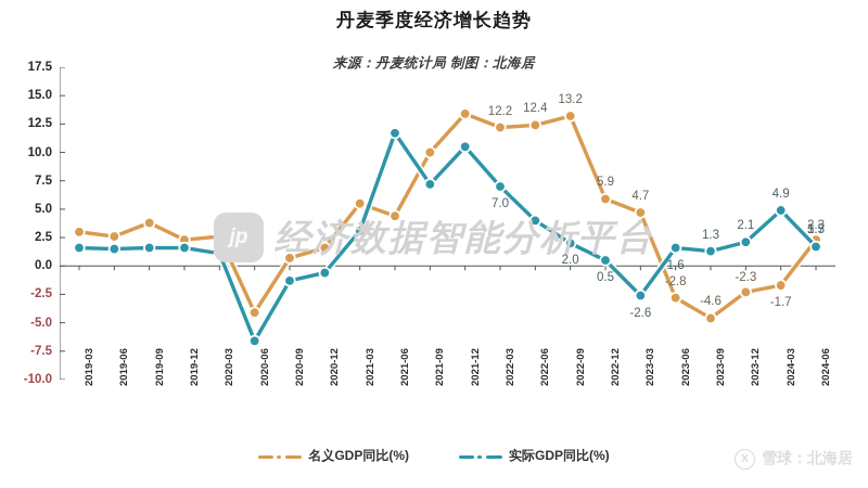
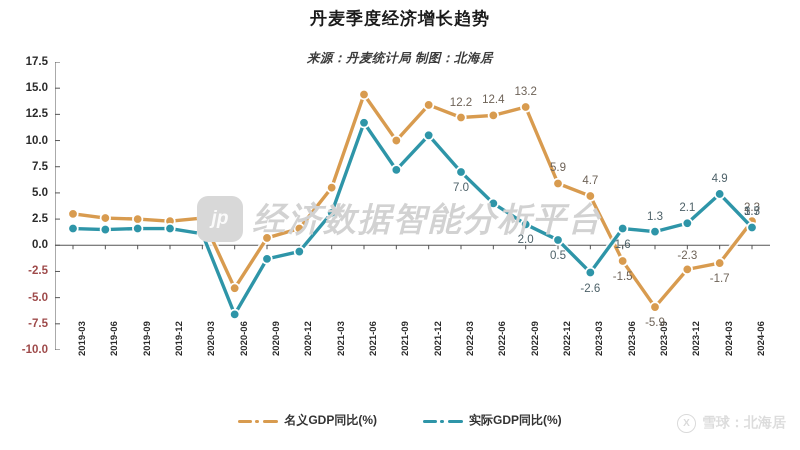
名义GDP同比(%)/2019-09: 3.8 -> 2.5
名义GDP同比(%)/2021-06: 4.4 -> 14.4
名义GDP同比(%)/2023-06: -2.8 -> -1.5
名义GDP同比(%)/2023-09: -4.6 -> -5.9
